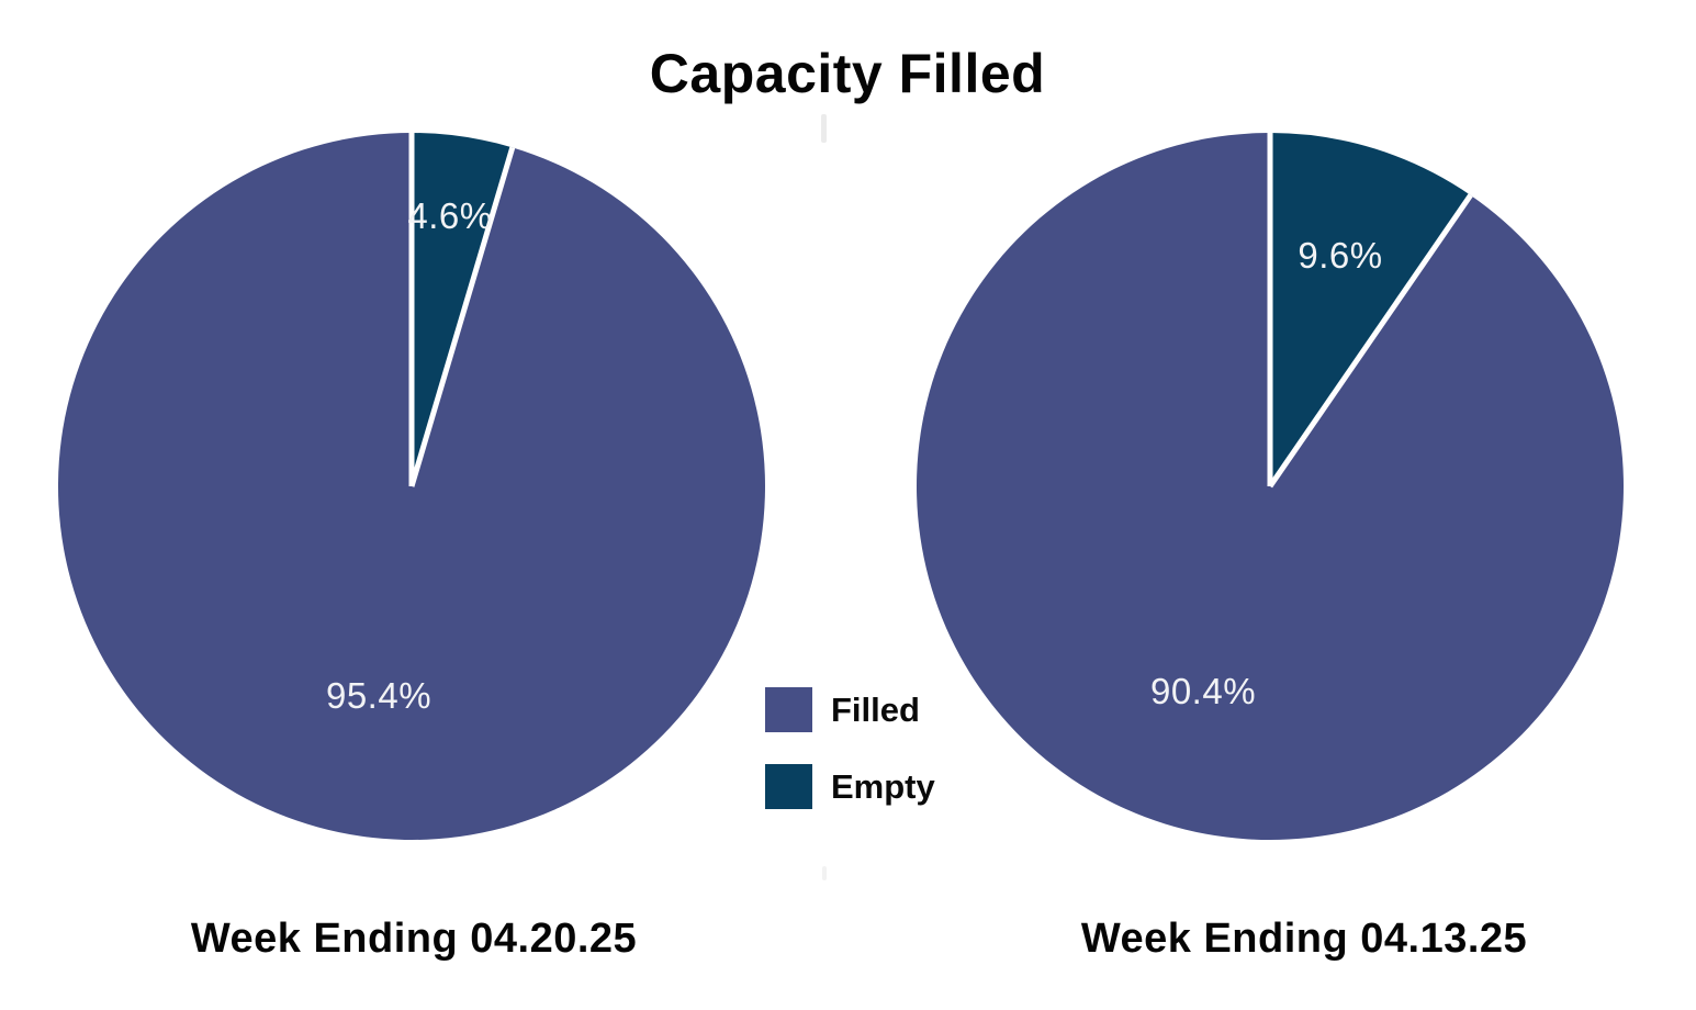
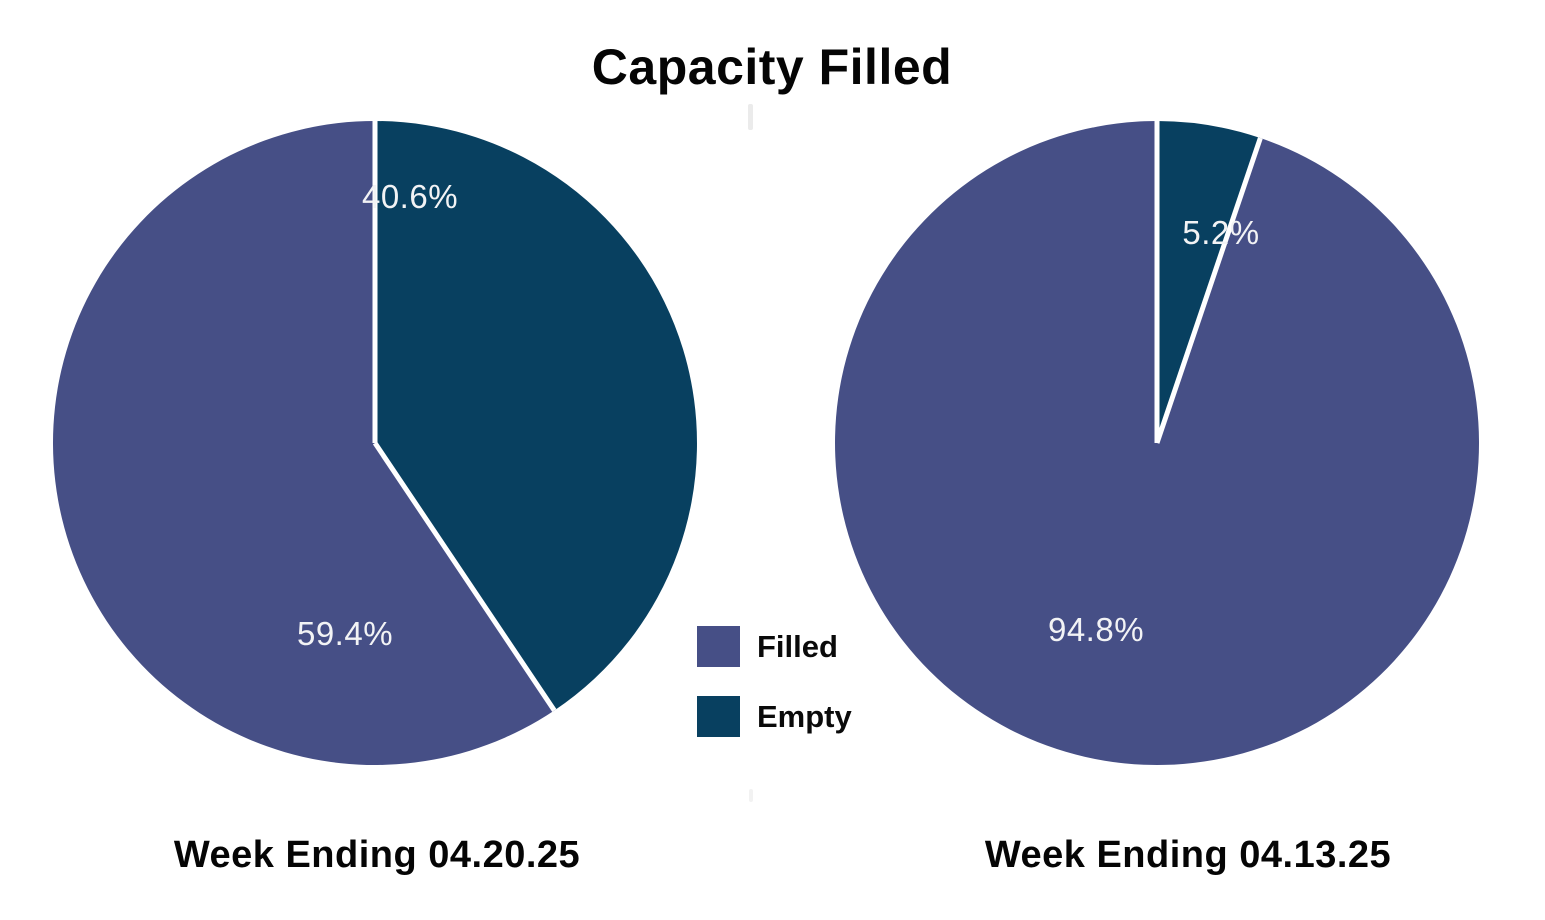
Week Ending 04.20.25/Filled: 95.4% -> 59.4%
Week Ending 04.20.25/Empty: 4.6% -> 40.6%
Week Ending 04.13.25/Filled: 90.4% -> 94.8%
Week Ending 04.13.25/Empty: 9.6% -> 5.2%
